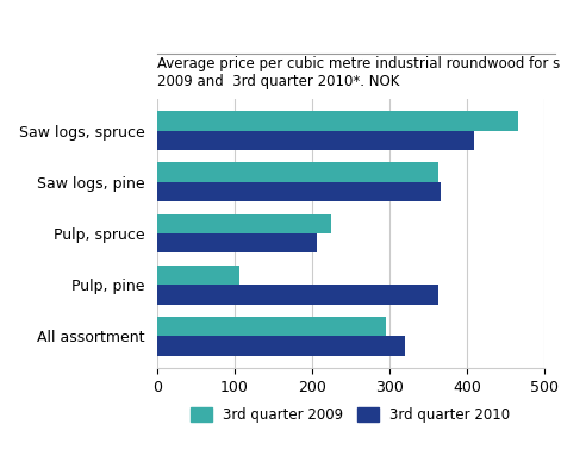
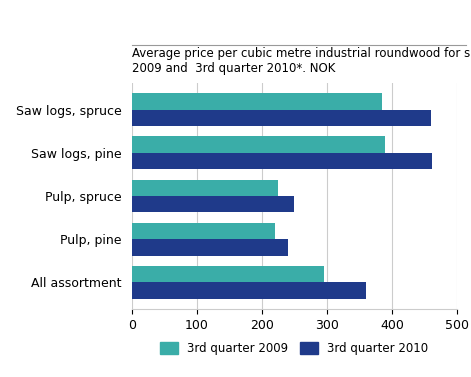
3rd quarter 2009/Saw logs, spruce: 466 -> 385
3rd quarter 2010/Saw logs, spruce: 410 -> 460
3rd quarter 2009/Saw logs, pine: 364 -> 390
3rd quarter 2010/Saw logs, pine: 366 -> 462
3rd quarter 2010/Pulp, spruce: 206 -> 250
3rd quarter 2009/Pulp, pine: 106 -> 220
3rd quarter 2010/Pulp, pine: 364 -> 240
3rd quarter 2010/All assortment: 320 -> 360
